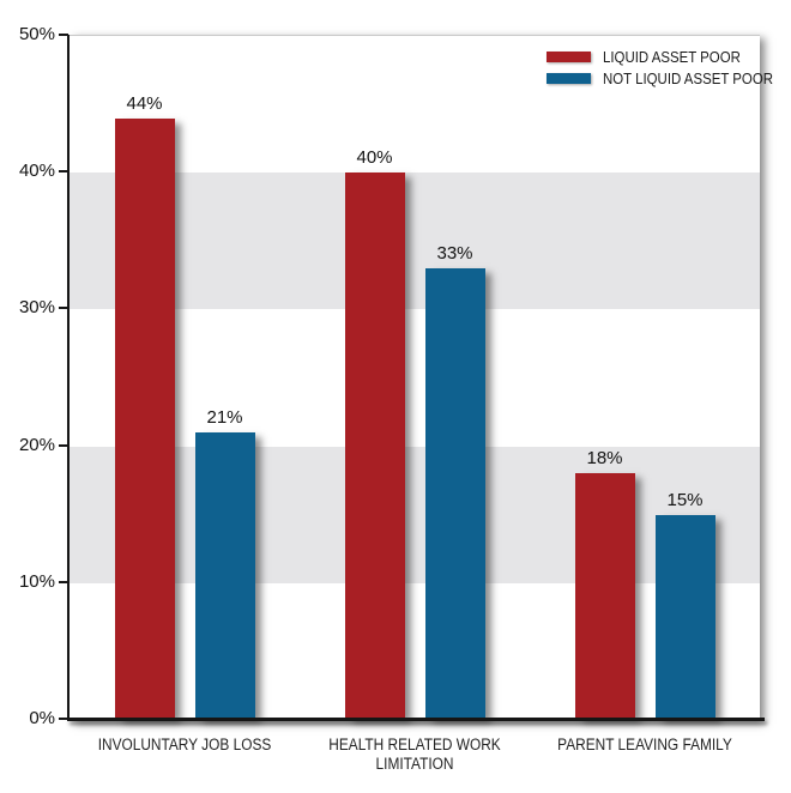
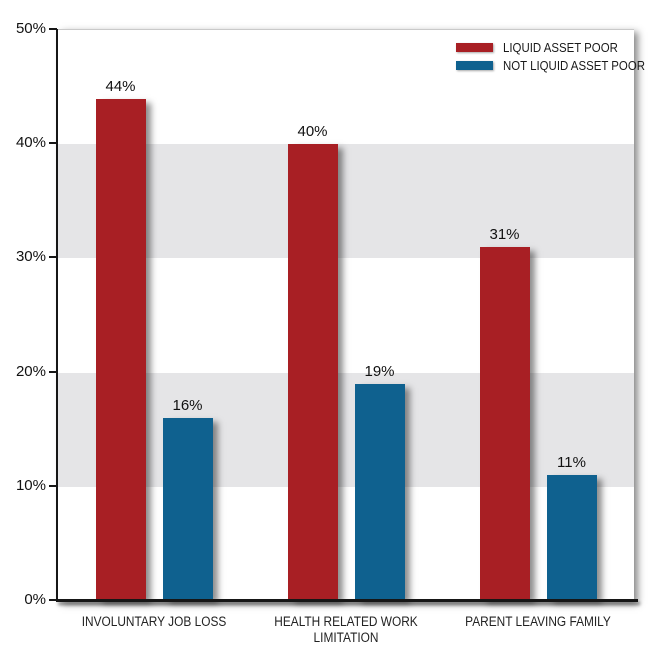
NOT LIQUID ASSET POOR/INVOLUNTARY JOB LOSS: 21% -> 16%
NOT LIQUID ASSET POOR/HEALTH RELATED WORK LIMITATION: 33% -> 19%
LIQUID ASSET POOR/PARENT LEAVING FAMILY: 18% -> 31%
NOT LIQUID ASSET POOR/PARENT LEAVING FAMILY: 15% -> 11%
